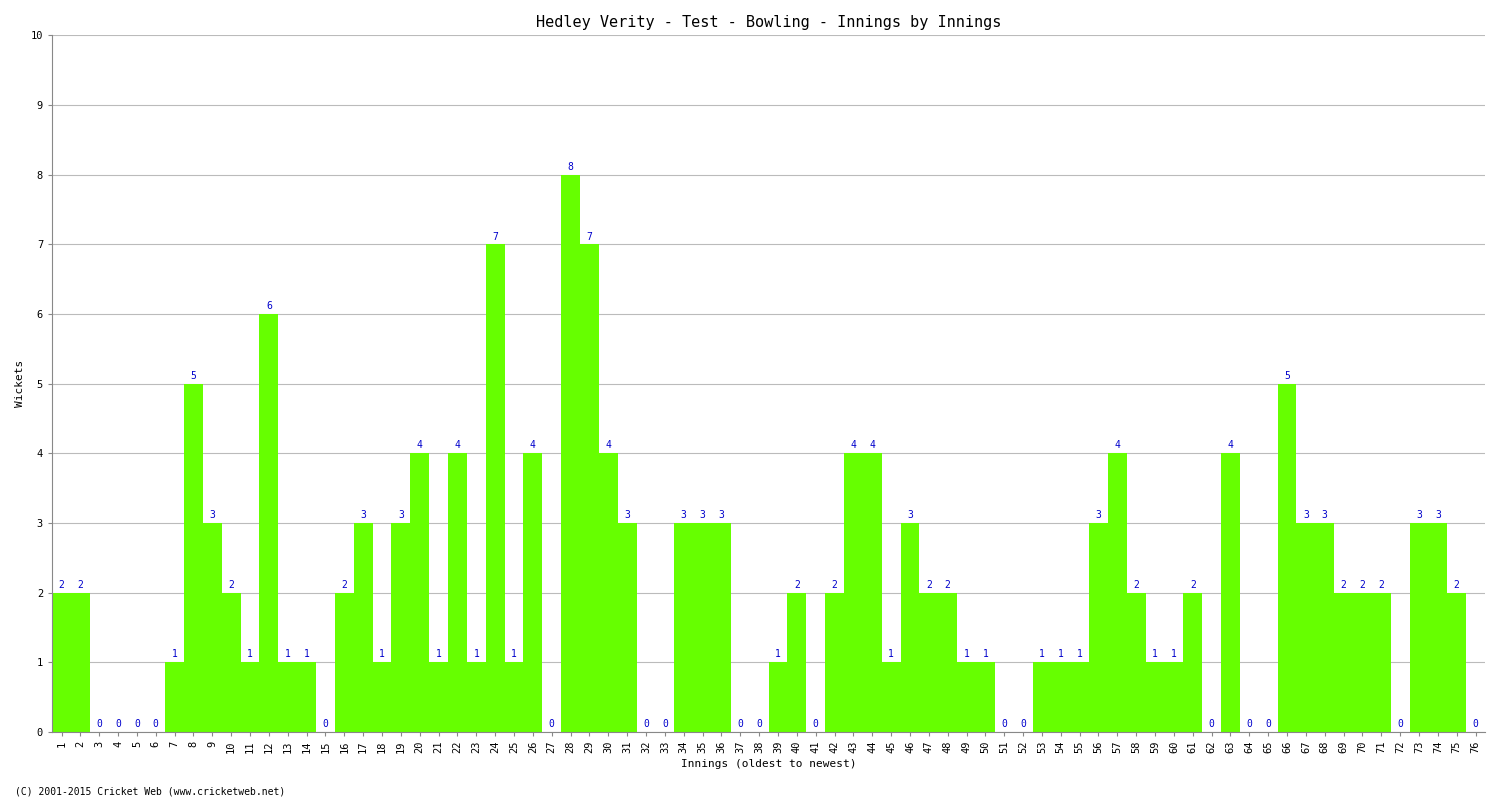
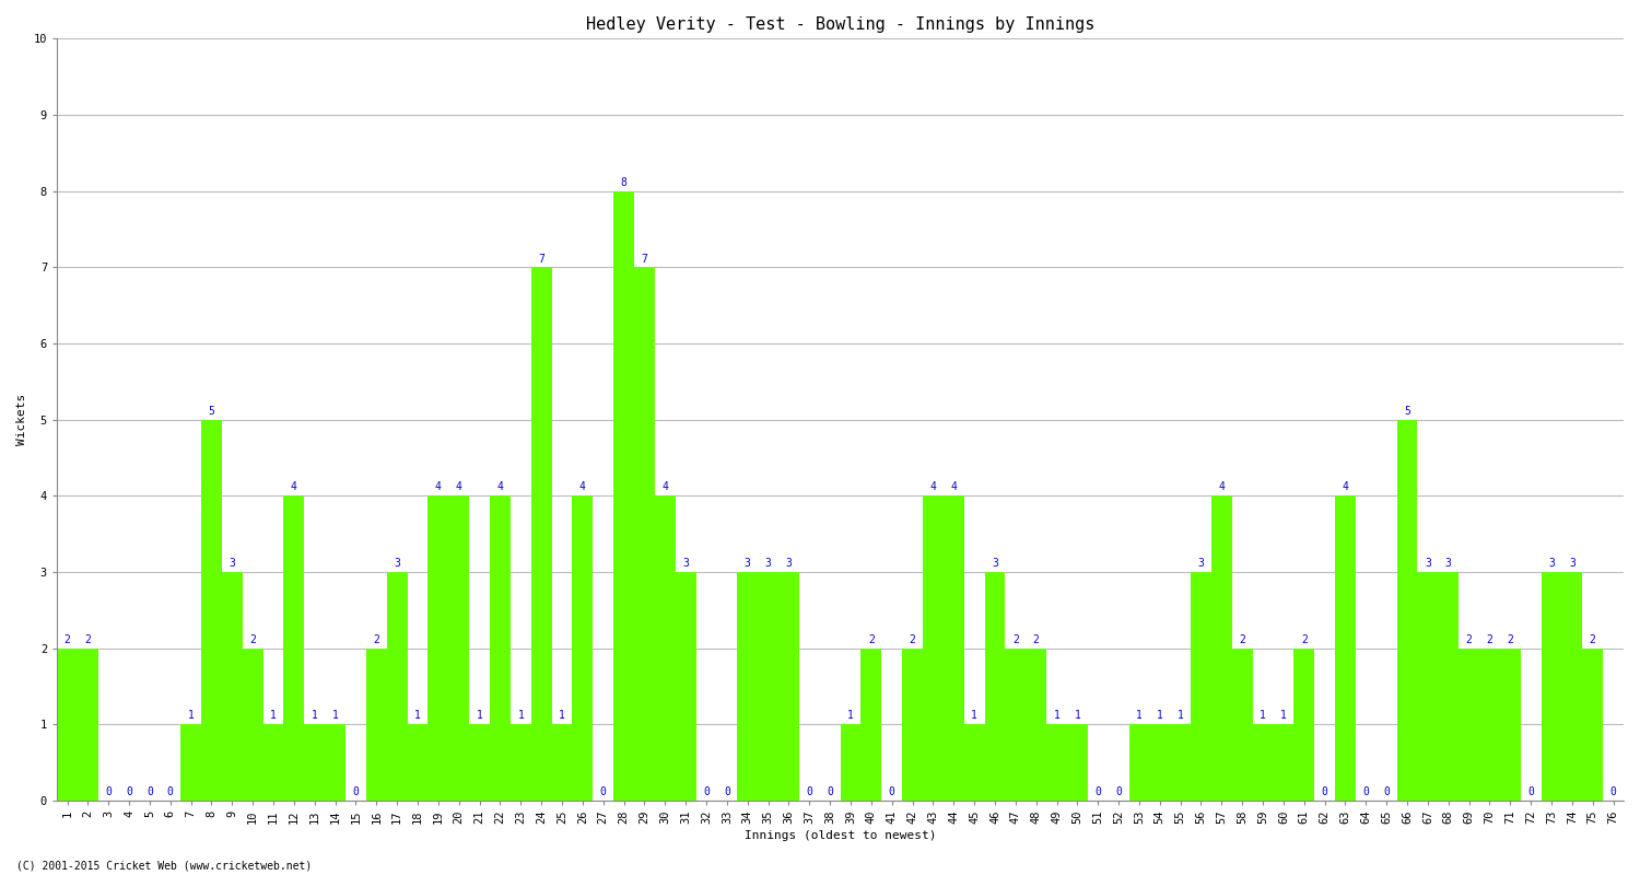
12: 6 -> 4
19: 3 -> 4
